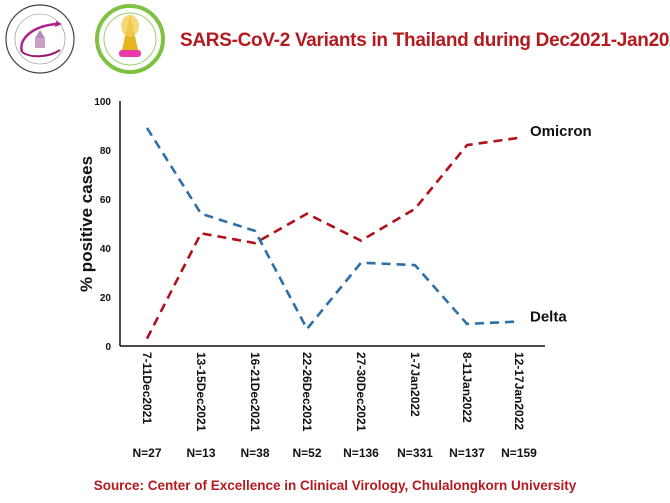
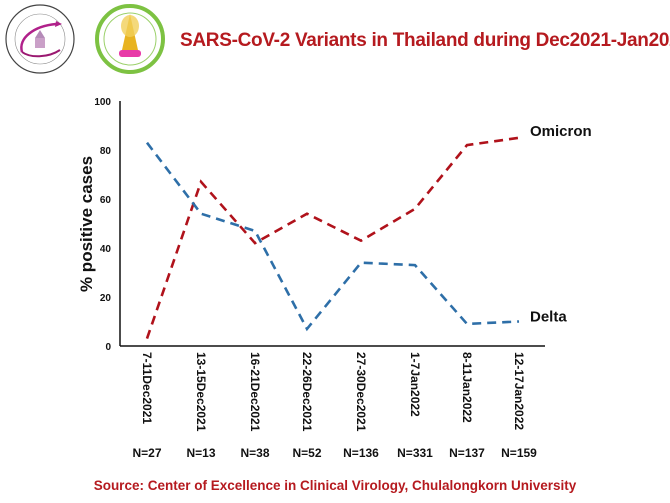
Delta/7-11Dec2021: 89 -> 83
Omicron/13-15Dec2021: 46 -> 67
